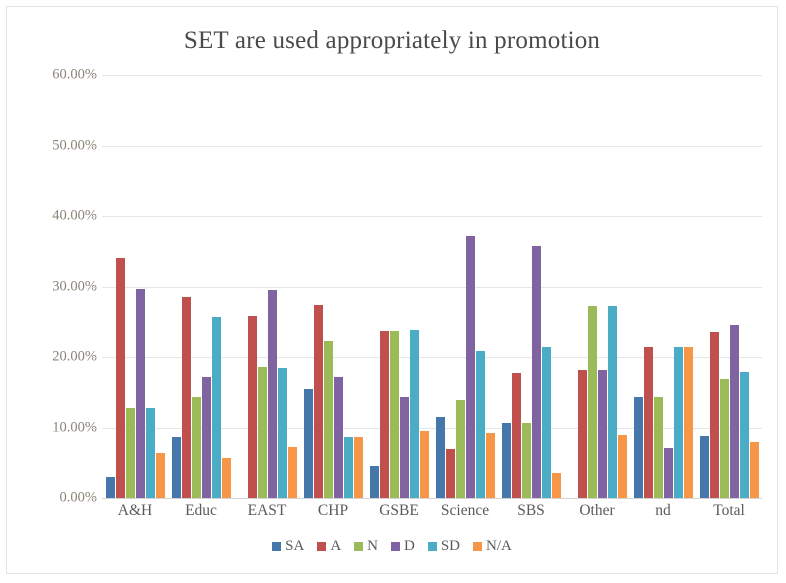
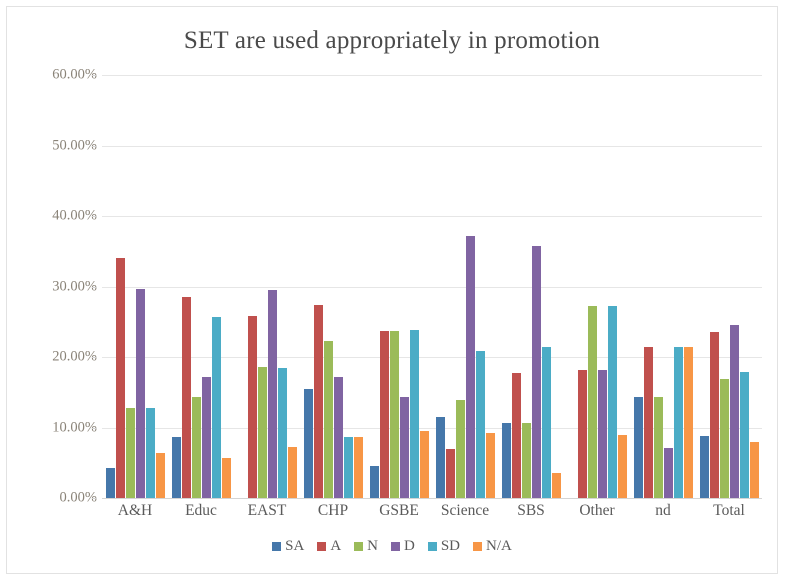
SA/A&H: 3% -> 4%
